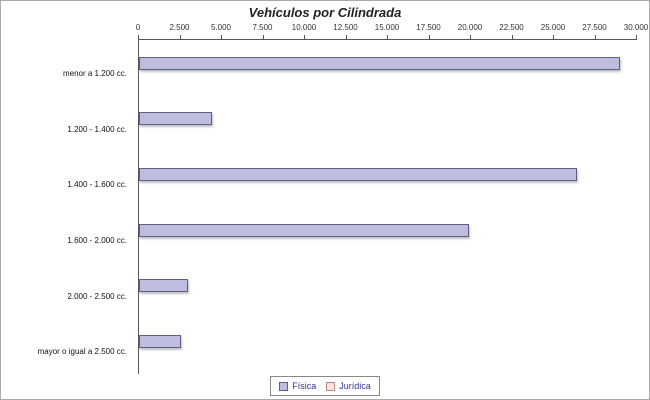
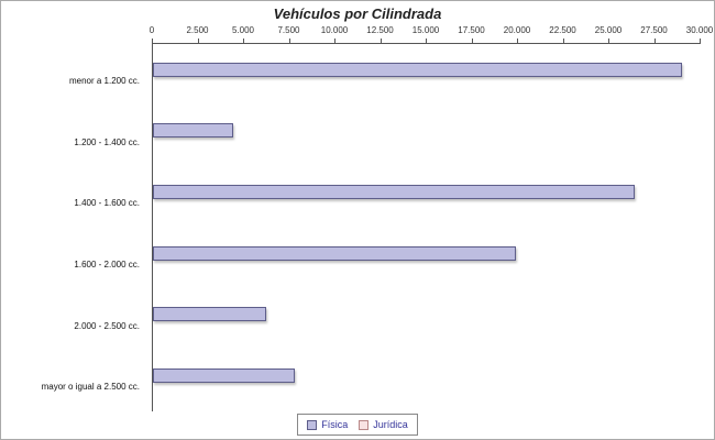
Física/2.000 - 2.500 cc.: 3000 -> 6200
Física/mayor o igual a 2.500 cc.: 2600 -> 7800
